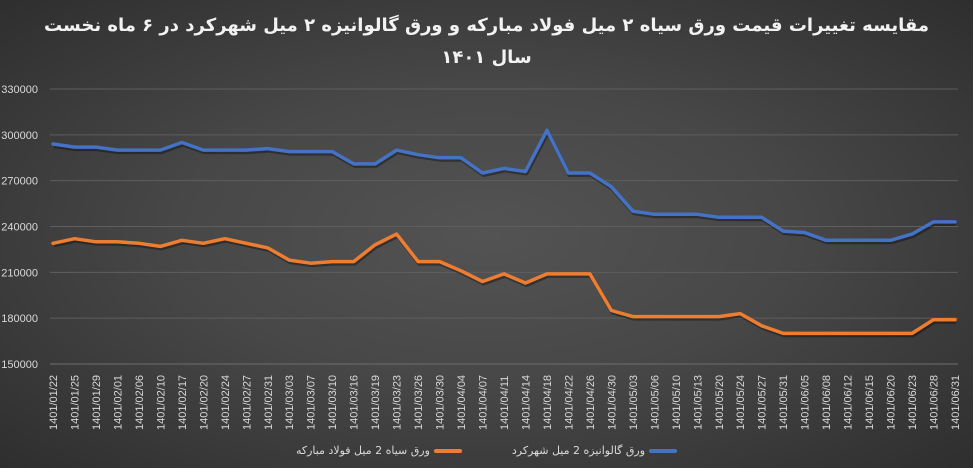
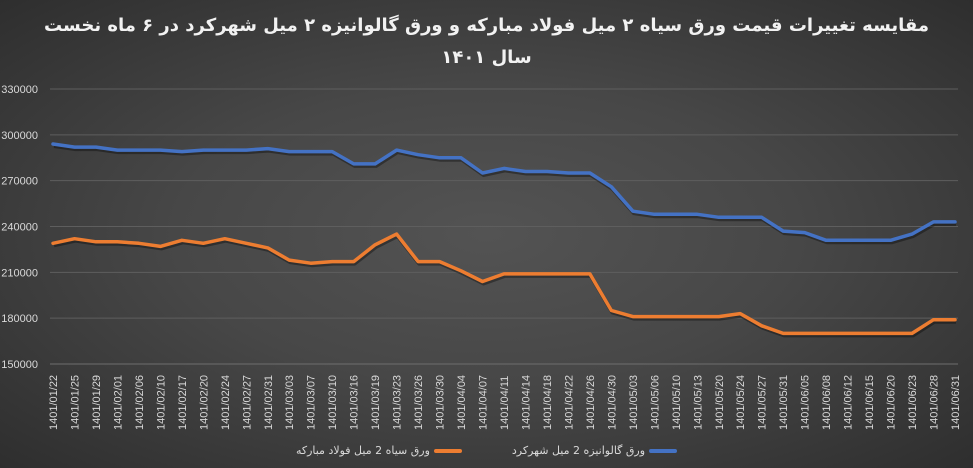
ورق گالوانیزه 2 میل شهرکرد/1401/02/17: 295000 -> 289000
ورق سیاه 2 میل فولاد مبارکه/1401/04/14: 203000 -> 209000
ورق گالوانیزه 2 میل شهرکرد/1401/04/18: 303000 -> 276000
